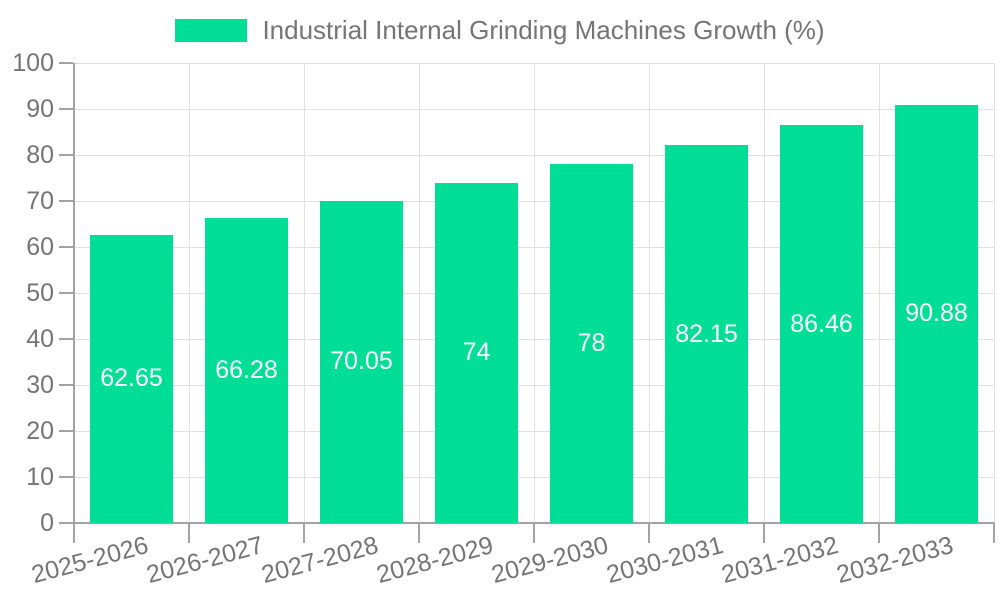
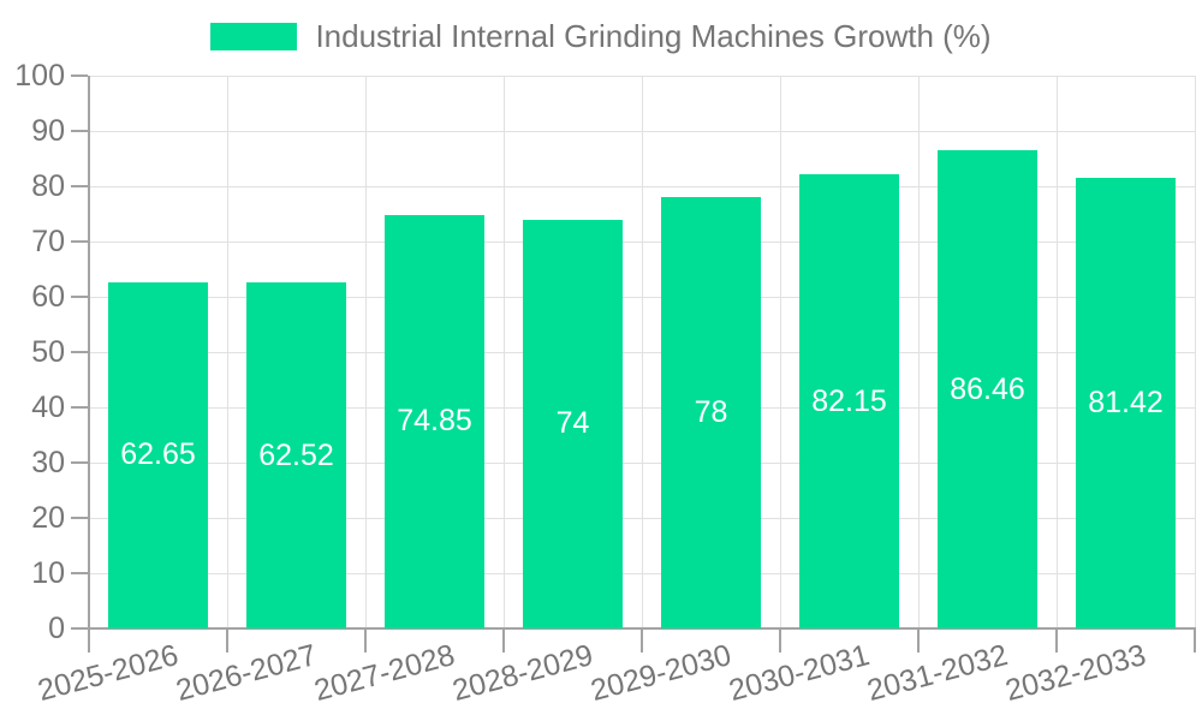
2026-2027: 66.28 -> 62.52
2027-2028: 70.05 -> 74.85
2032-2033: 90.88 -> 81.42
